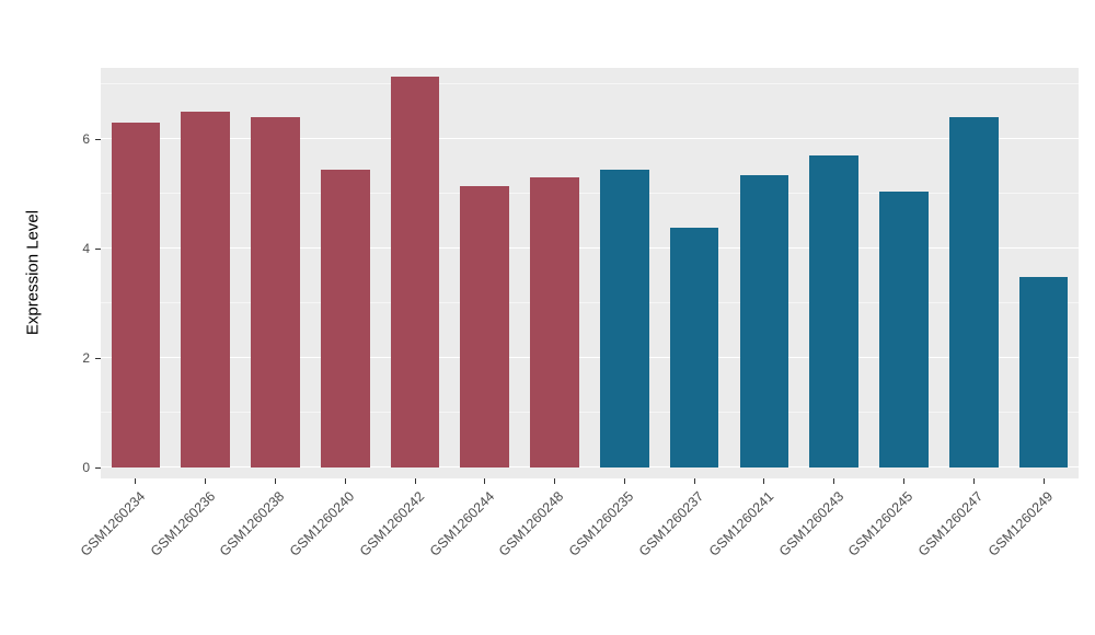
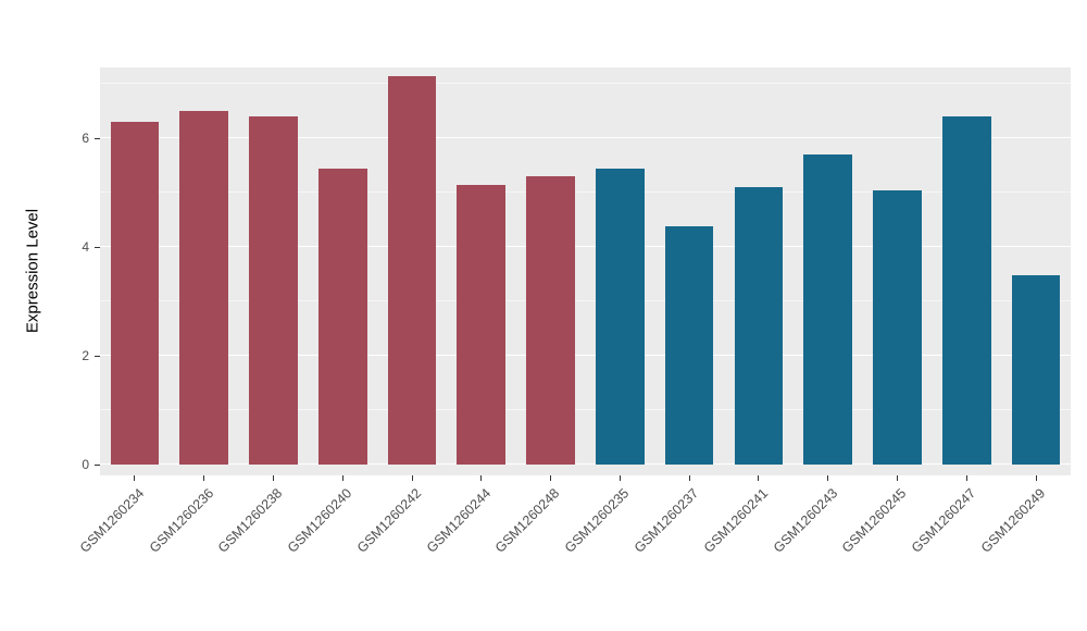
GSM1260241: 5.3 -> 5.1
